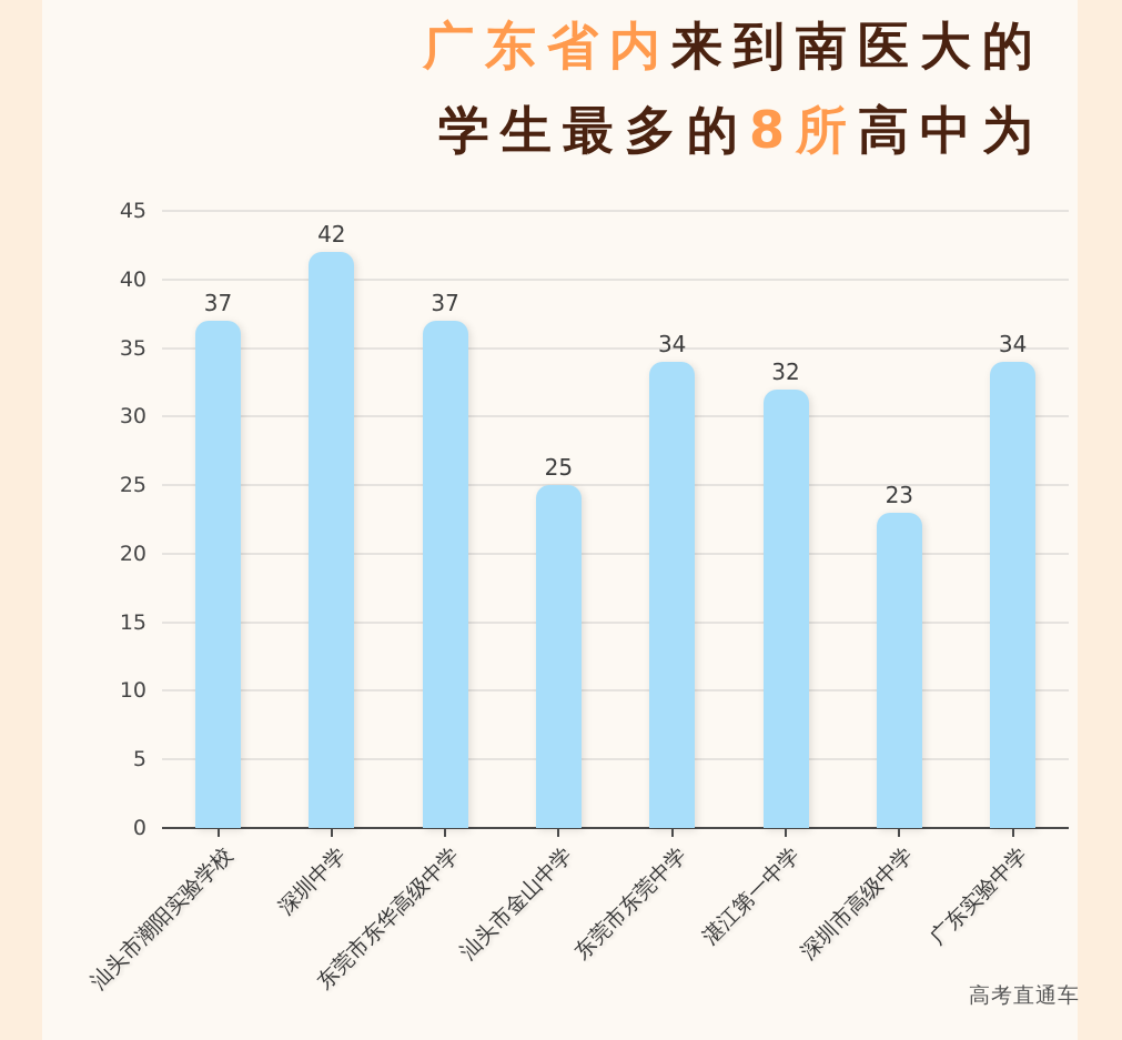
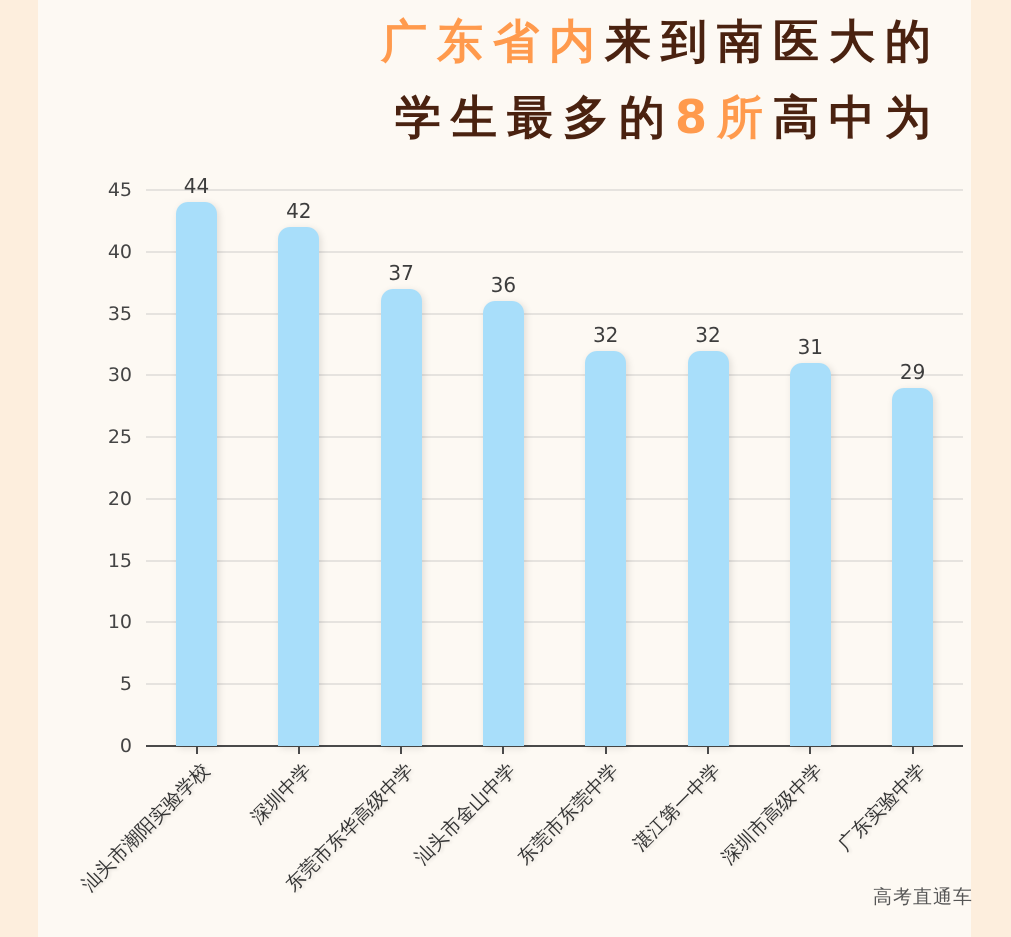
汕头市潮阳实验学校: 37 -> 44
汕头市金山中学: 25 -> 36
东莞市东莞中学: 34 -> 32
深圳市高级中学: 23 -> 31
广东实验中学: 34 -> 29
